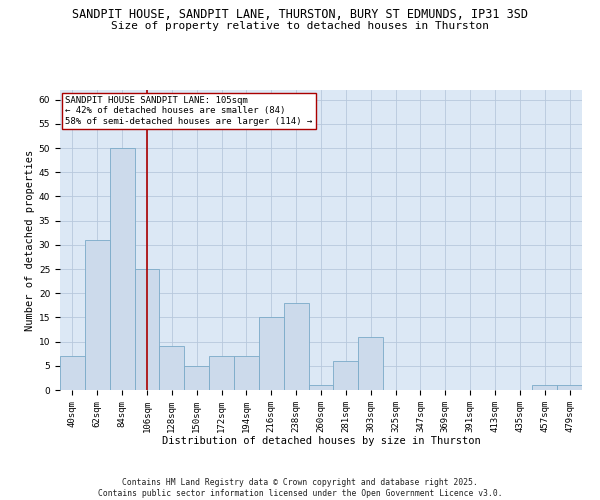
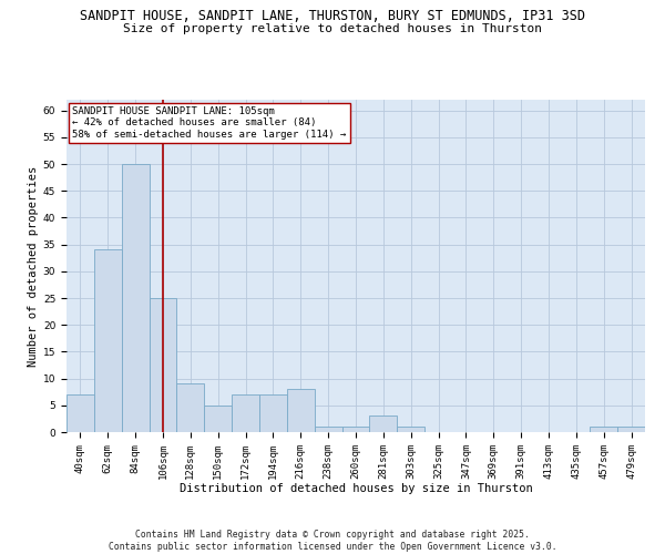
62sqm: 31 -> 34
216sqm: 15 -> 8
238sqm: 18 -> 1
281sqm: 6 -> 3
303sqm: 11 -> 1
